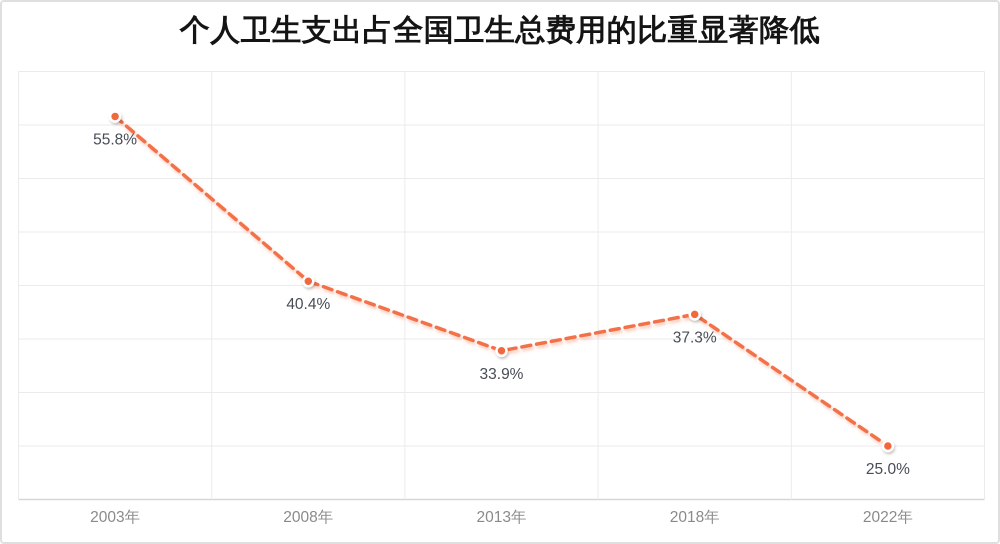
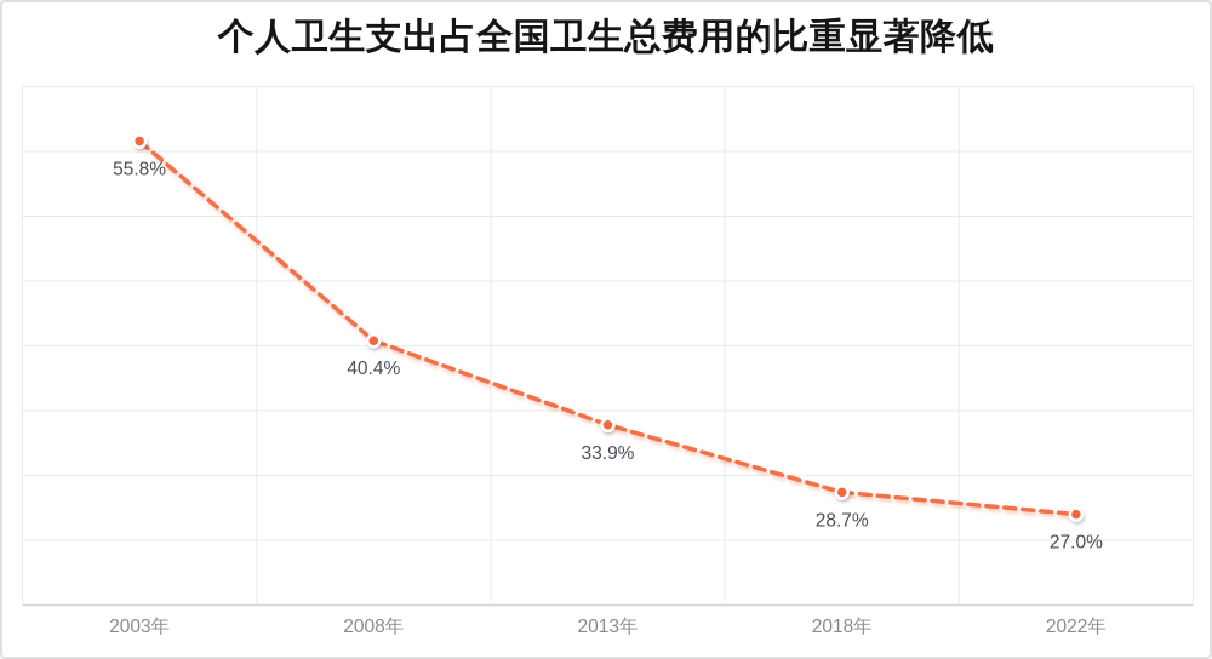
2018年: 37.3% -> 28.7%
2022年: 25.0% -> 27.0%
